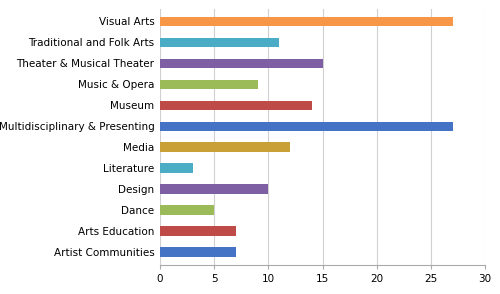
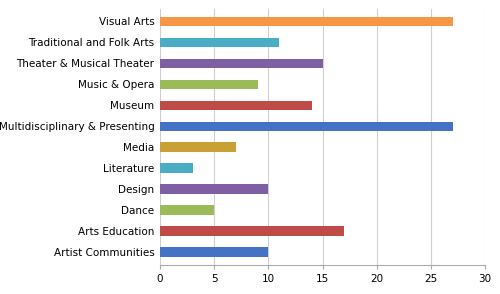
Media: 12 -> 7
Arts Education: 7 -> 17
Artist Communities: 7 -> 10
